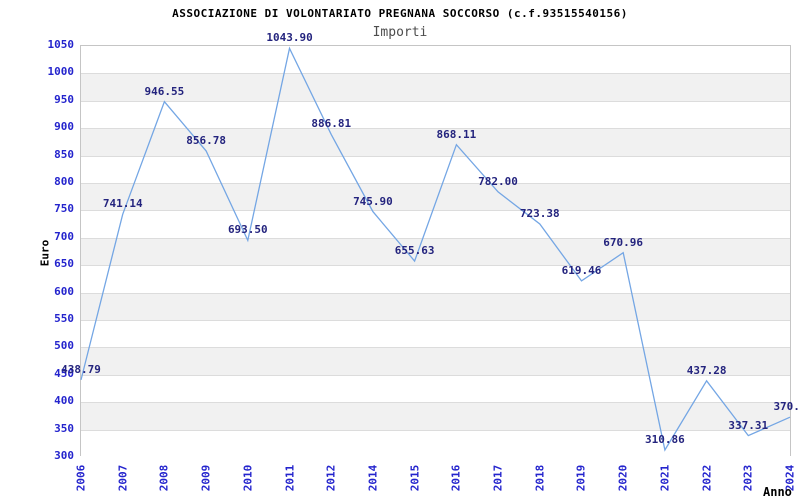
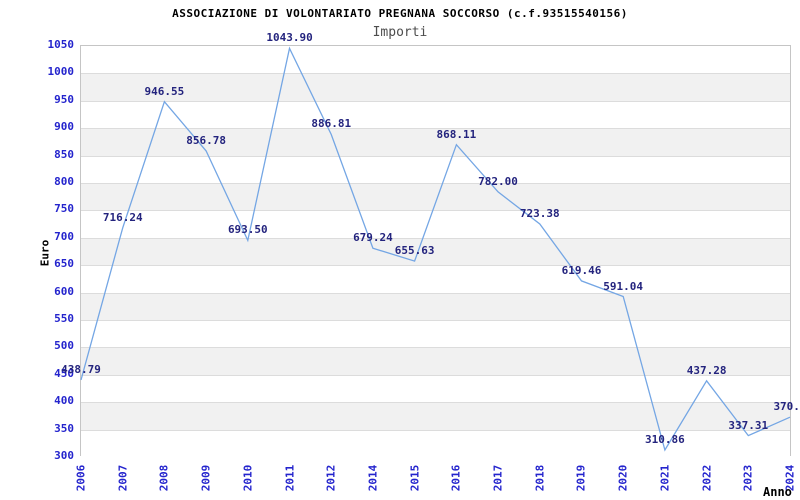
2007: 741.14 -> 716.24
2014: 745.90 -> 679.24
2020: 670.96 -> 591.04
